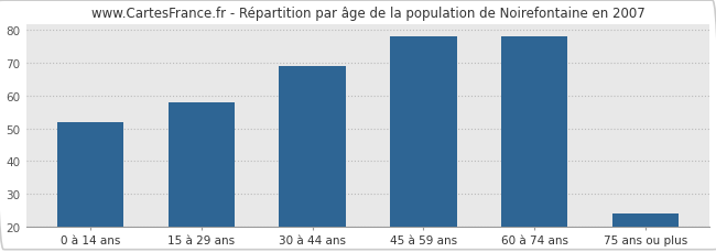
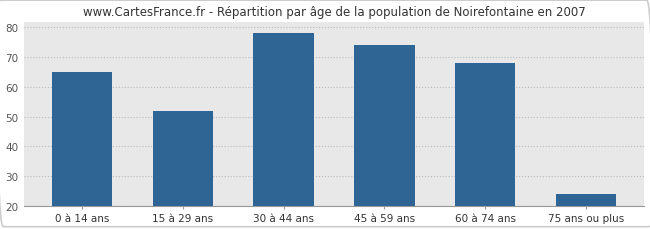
0 à 14 ans: 52 -> 65
15 à 29 ans: 58 -> 52
30 à 44 ans: 69 -> 78
45 à 59 ans: 78 -> 74
60 à 74 ans: 78 -> 68
